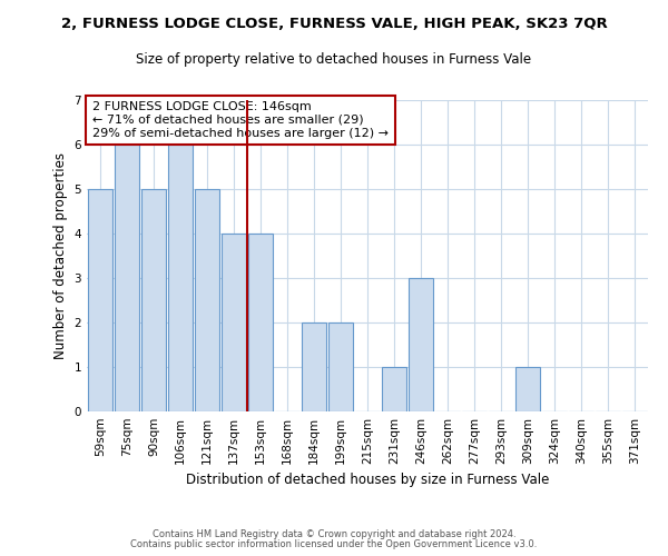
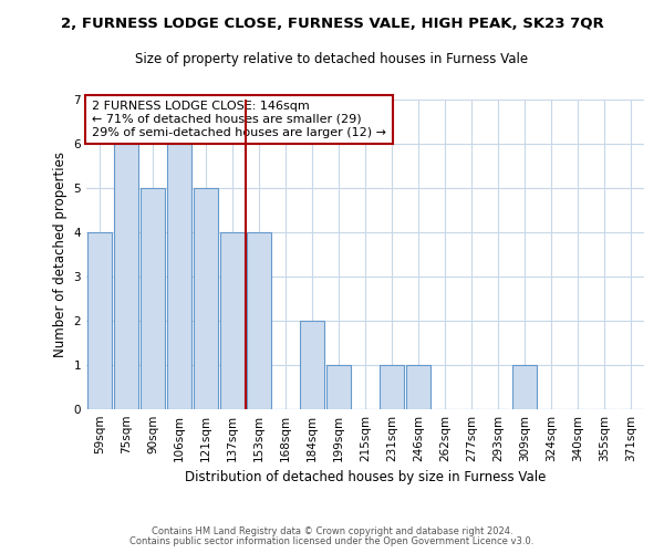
59sqm: 5 -> 4
199sqm: 2 -> 1
246sqm: 3 -> 1
